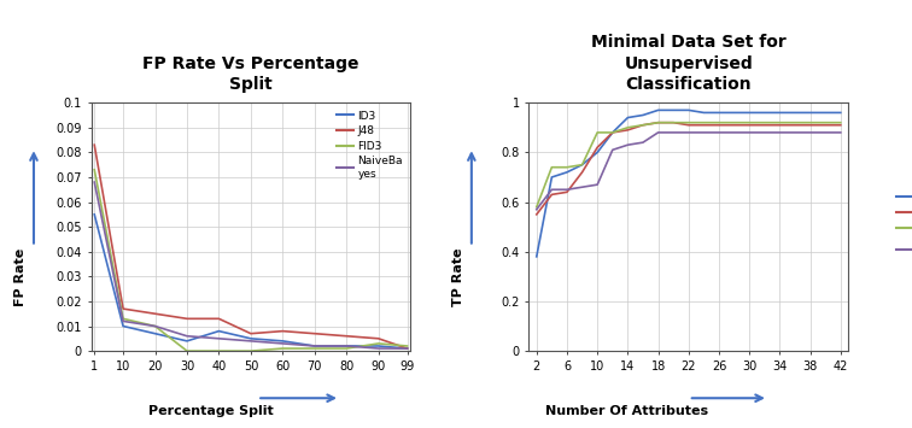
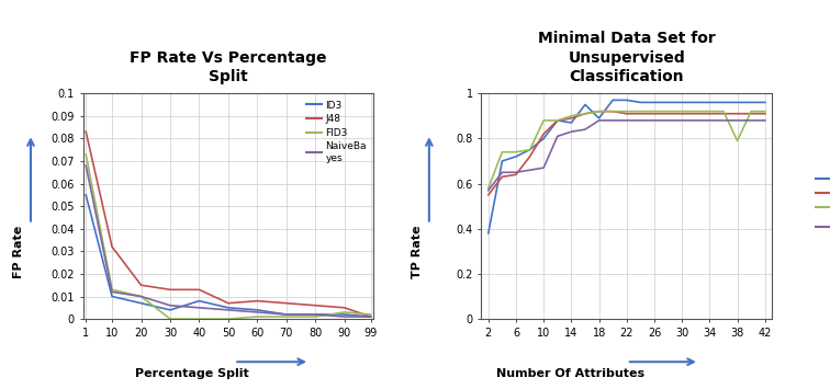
FP Rate Vs Percentage Split/J48/10: 0.017 -> 0.032
Minimal Data Set for Unsupervised Classification/ID3/14: 0.94 -> 0.87
Minimal Data Set for Unsupervised Classification/ID3/18: 0.97 -> 0.89
Minimal Data Set for Unsupervised Classification/FID3/38: 0.92 -> 0.79
